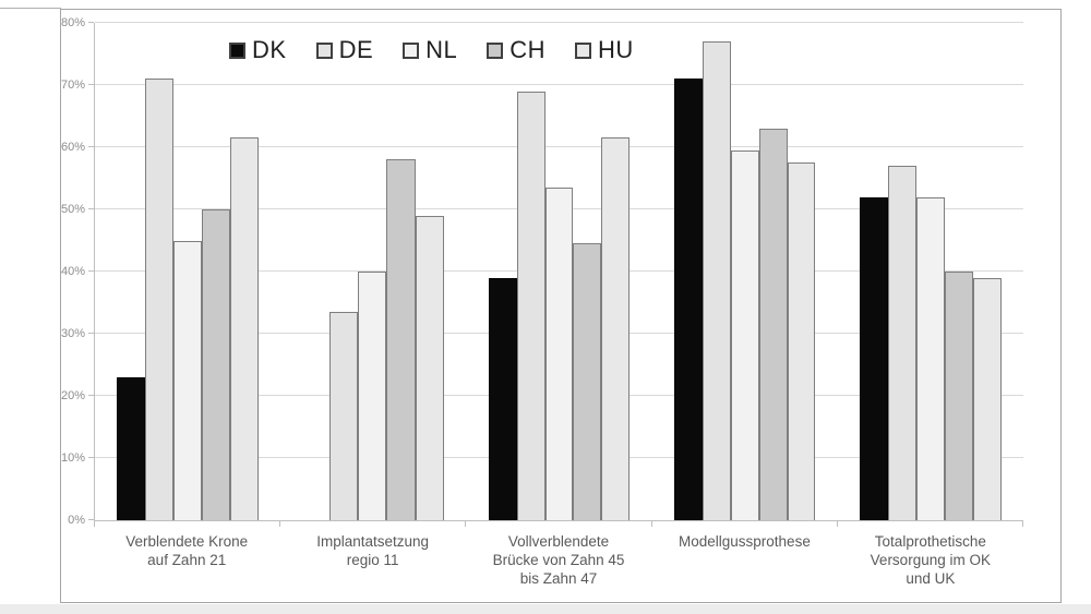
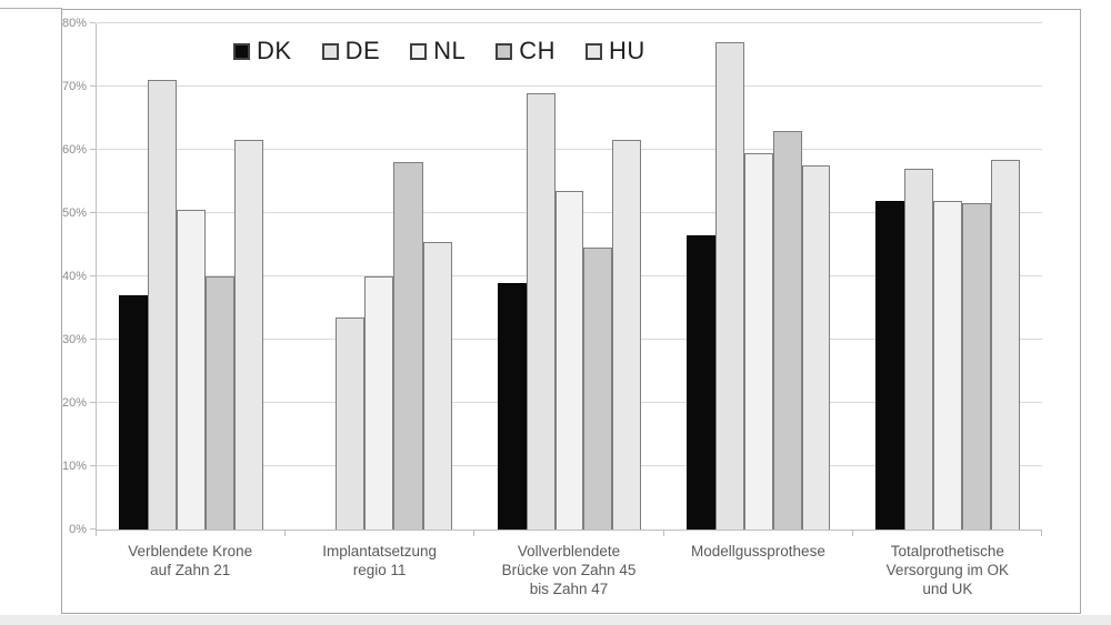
DK/Verblendete Krone auf Zahn 21: 23% -> 37%
NL/Verblendete Krone auf Zahn 21: 45% -> 50%
CH/Verblendete Krone auf Zahn 21: 50% -> 40%
HU/Implantatsetzung regio 11: 49% -> 46%
DK/Modellgussprothese: 71% -> 46%
CH/Totalprothetische Versorgung im OK und UK: 40% -> 52%
HU/Totalprothetische Versorgung im OK und UK: 39% -> 58%
